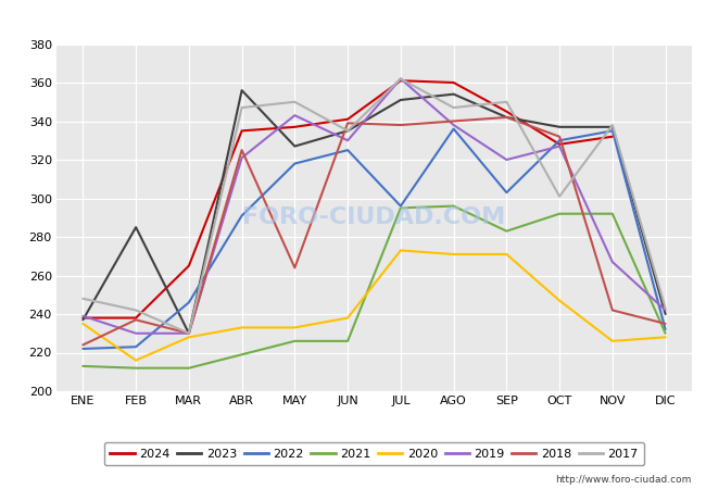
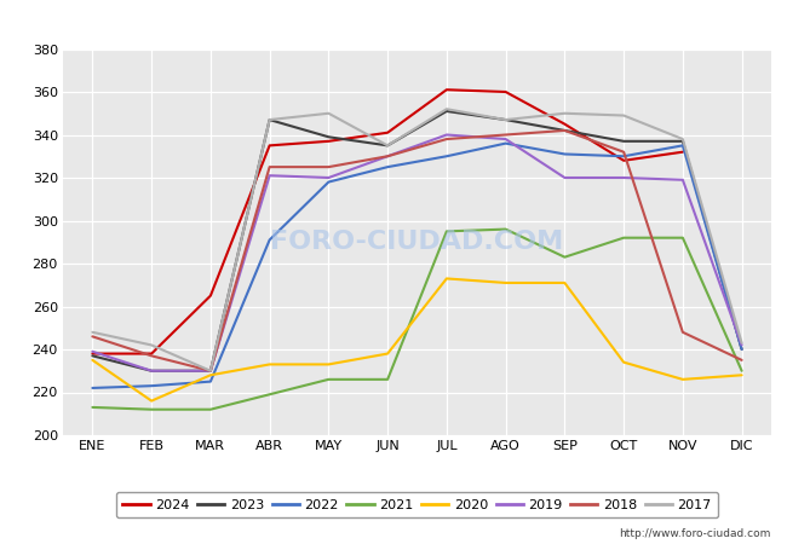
2018/ENE: 224 -> 246
2023/FEB: 285 -> 230
2022/MAR: 246 -> 225
2023/ABR: 356 -> 347
2023/MAY: 327 -> 339
2019/MAY: 343 -> 320
2018/MAY: 264 -> 325
2018/JUN: 339 -> 330
2022/JUL: 296 -> 330
2019/JUL: 362 -> 340
2017/JUL: 362 -> 352
2023/AGO: 354 -> 347
2022/SEP: 303 -> 331
2020/OCT: 247 -> 234
2019/OCT: 327 -> 320
2017/OCT: 301 -> 349
2019/NOV: 267 -> 319
2018/NOV: 242 -> 248
2022/DIC: 232 -> 240
